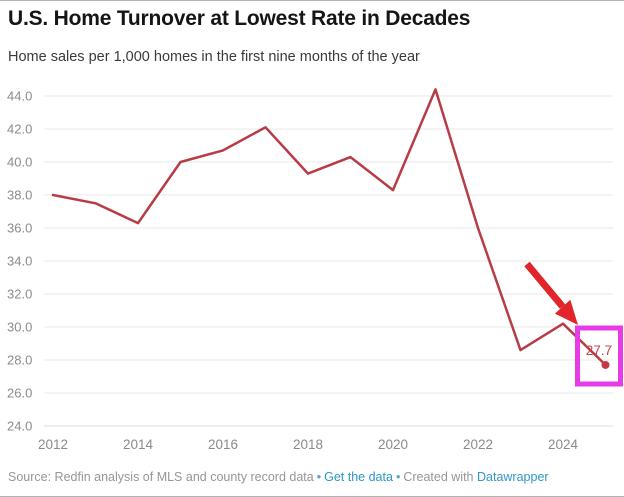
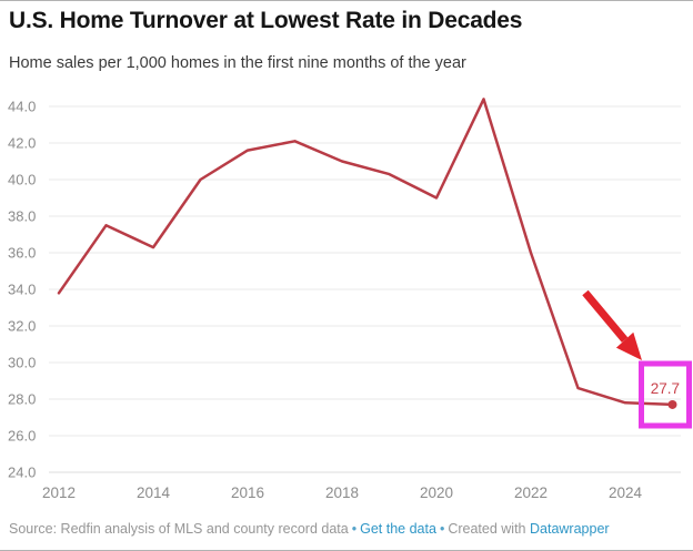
2012: 38.0 -> 33.8
2016: 40.7 -> 41.6
2018: 39.3 -> 41.0
2020: 38.3 -> 39.0
2024: 30.2 -> 27.8
